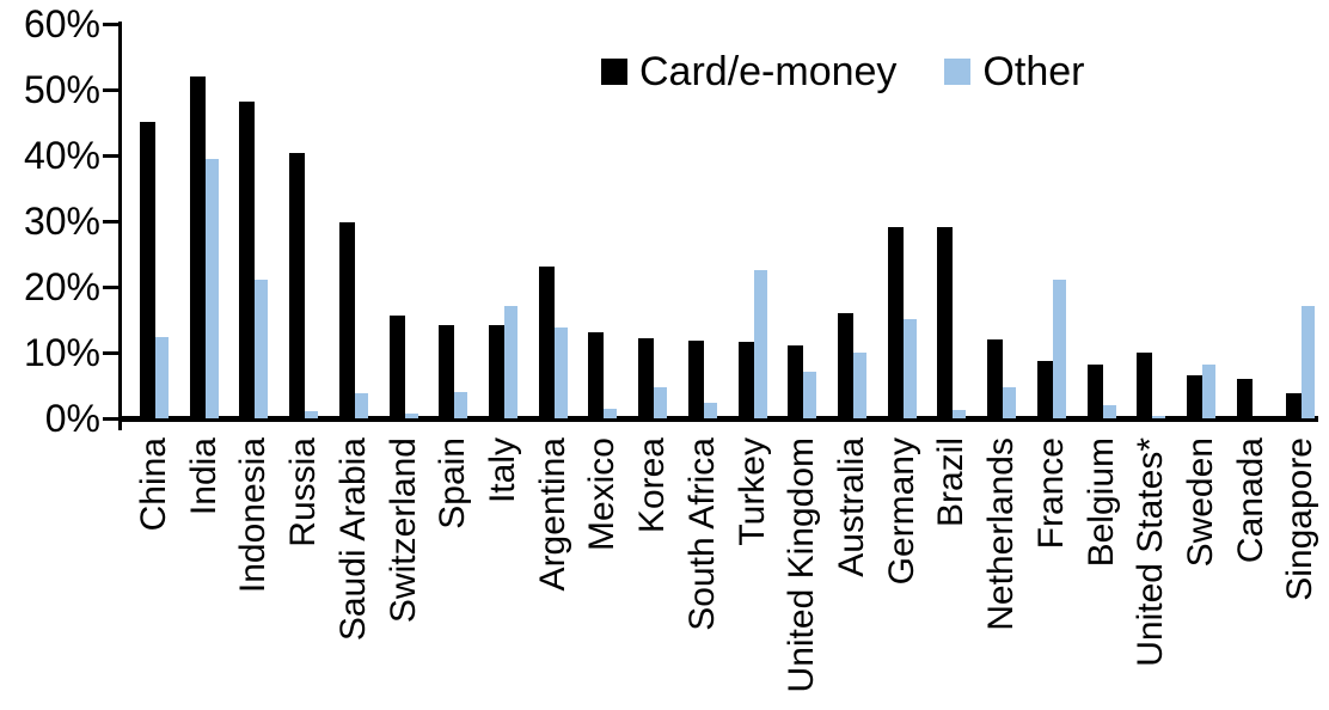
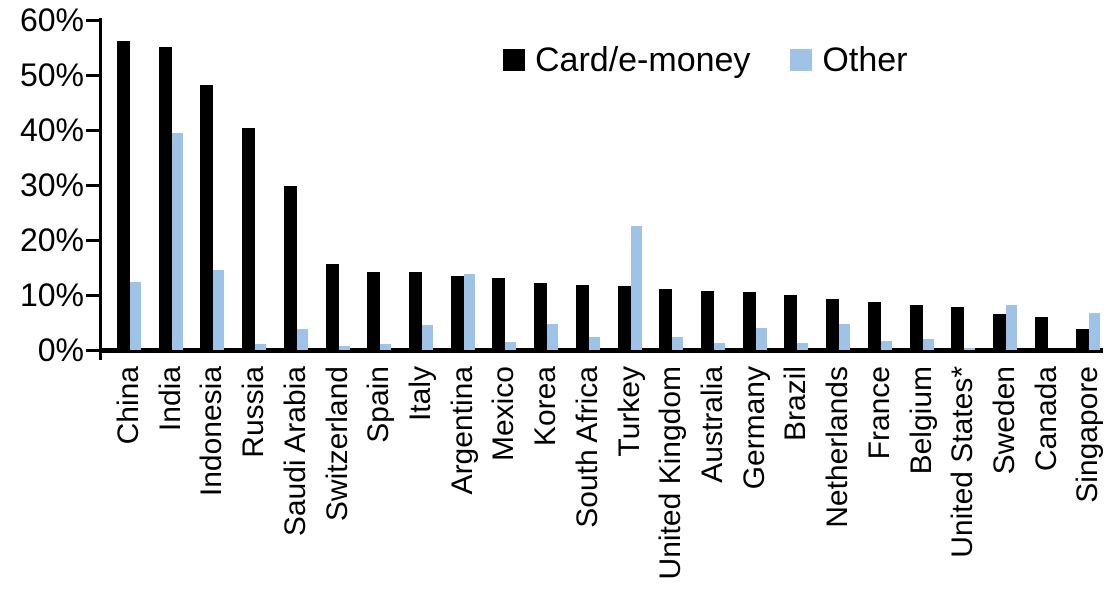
Card/e-money/China: 45% -> 56%
Card/e-money/India: 52% -> 55%
Other/Indonesia: 21% -> 14%
Other/Spain: 4% -> 1%
Other/Italy: 17% -> 5%
Card/e-money/Argentina: 23% -> 14%
Other/United Kingdom: 7% -> 2%
Card/e-money/Australia: 16% -> 11%
Other/Australia: 10% -> 1%
Card/e-money/Germany: 29% -> 11%
Other/Germany: 15% -> 4%
Card/e-money/Brazil: 29% -> 10%
Card/e-money/Netherlands: 12% -> 9%
Other/France: 21% -> 2%
Card/e-money/United States*: 10% -> 8%
Other/Singapore: 17% -> 7%
